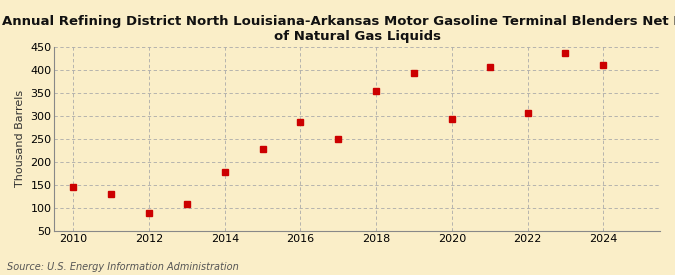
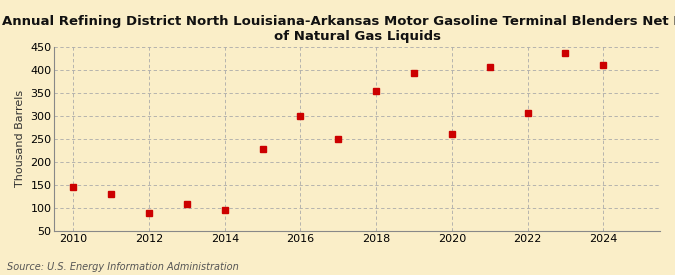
2014: 178 -> 95
2016: 287 -> 300
2020: 293 -> 260
